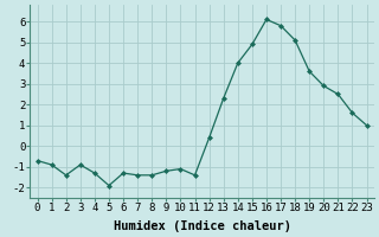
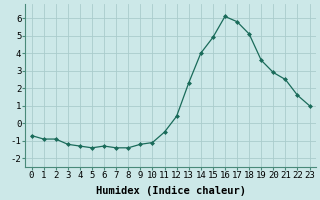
2: -1.4 -> -0.9
3: -0.9 -> -1.2
5: -1.9 -> -1.4
11: -1.4 -> -0.5
